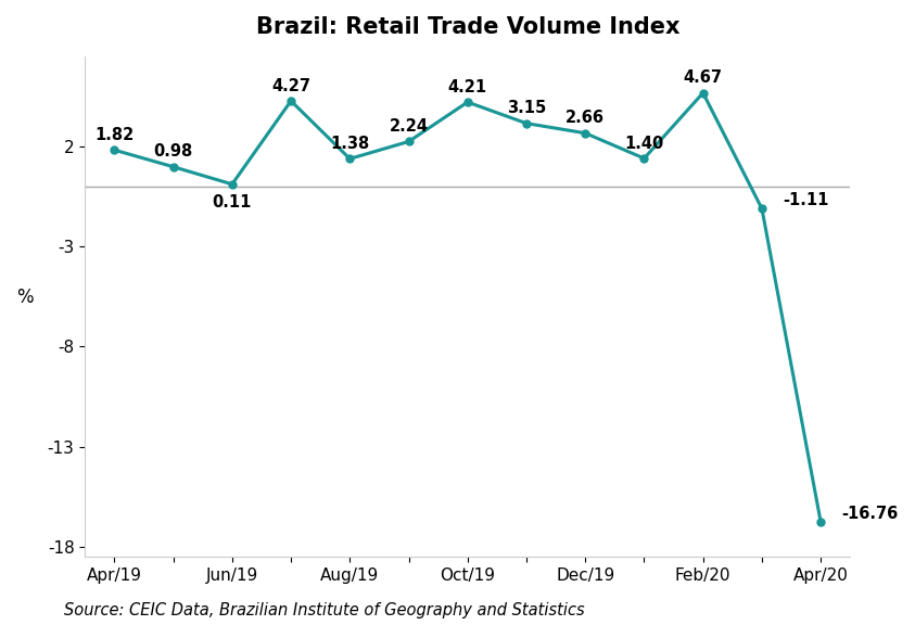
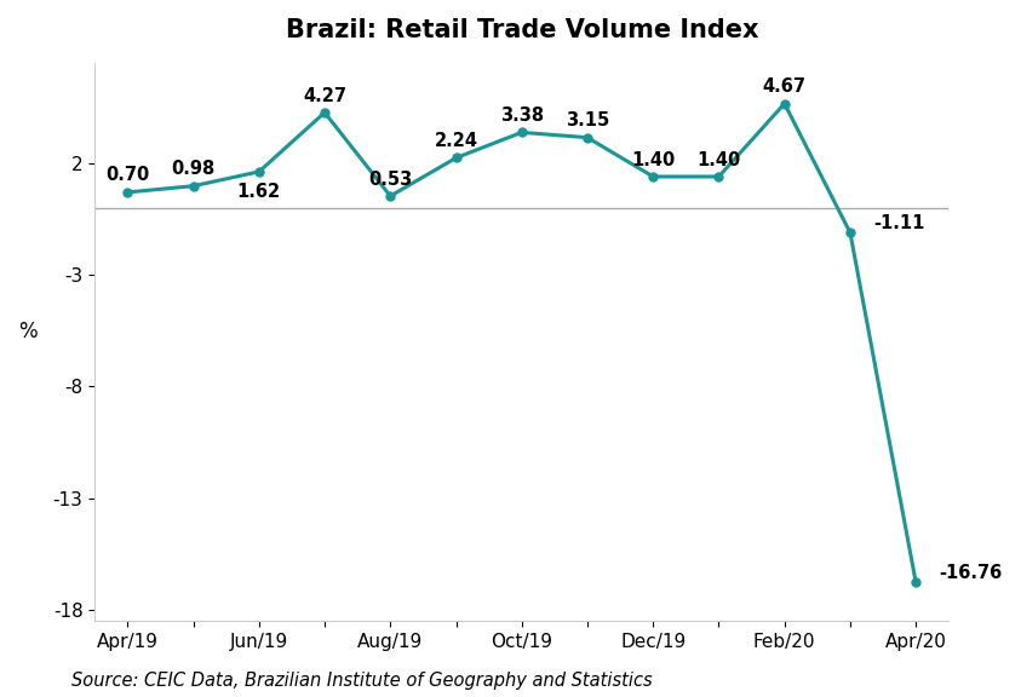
Apr/19: 1.82 -> 0.70
Jun/19: 0.11 -> 1.62
Aug/19: 1.38 -> 0.53
Oct/19: 4.21 -> 3.38
Dec/19: 2.66 -> 1.40
